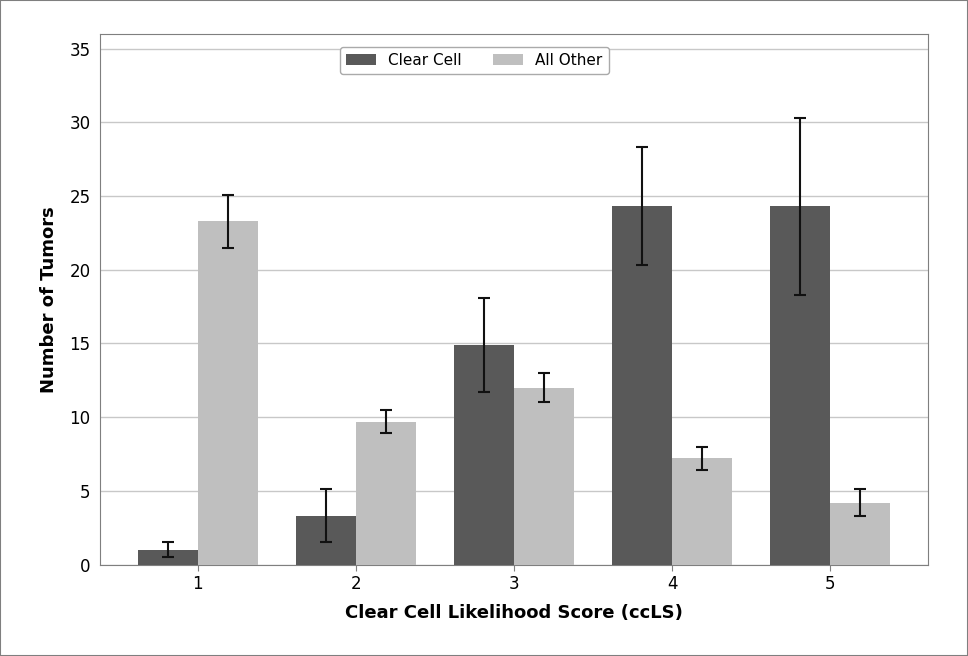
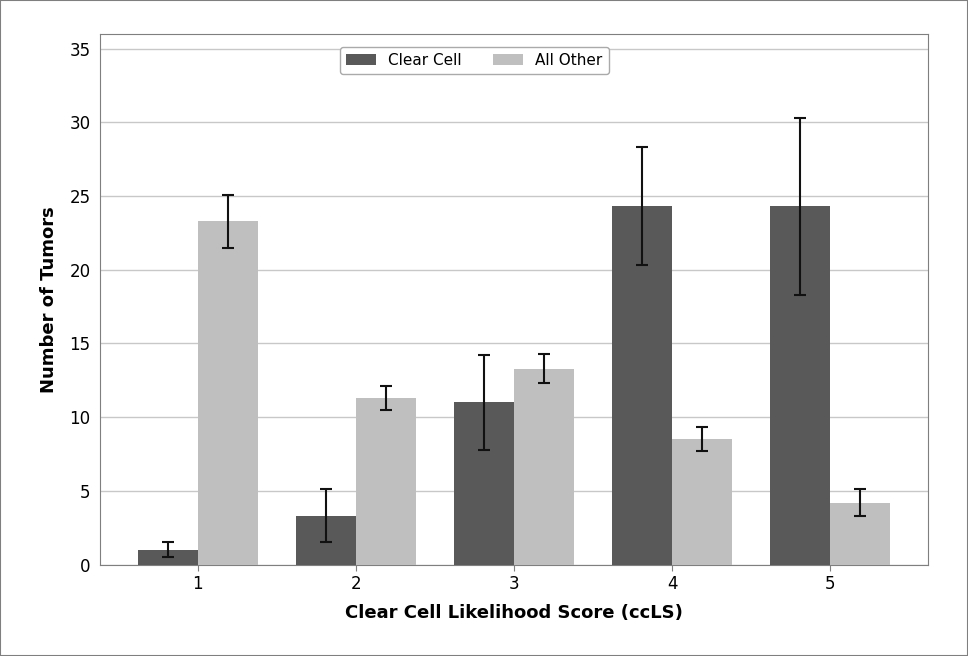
All Other/2: 9.7 -> 11.3
Clear Cell/3: 14.9 -> 11.0
All Other/3: 12.0 -> 13.3
All Other/4: 7.2 -> 8.5
